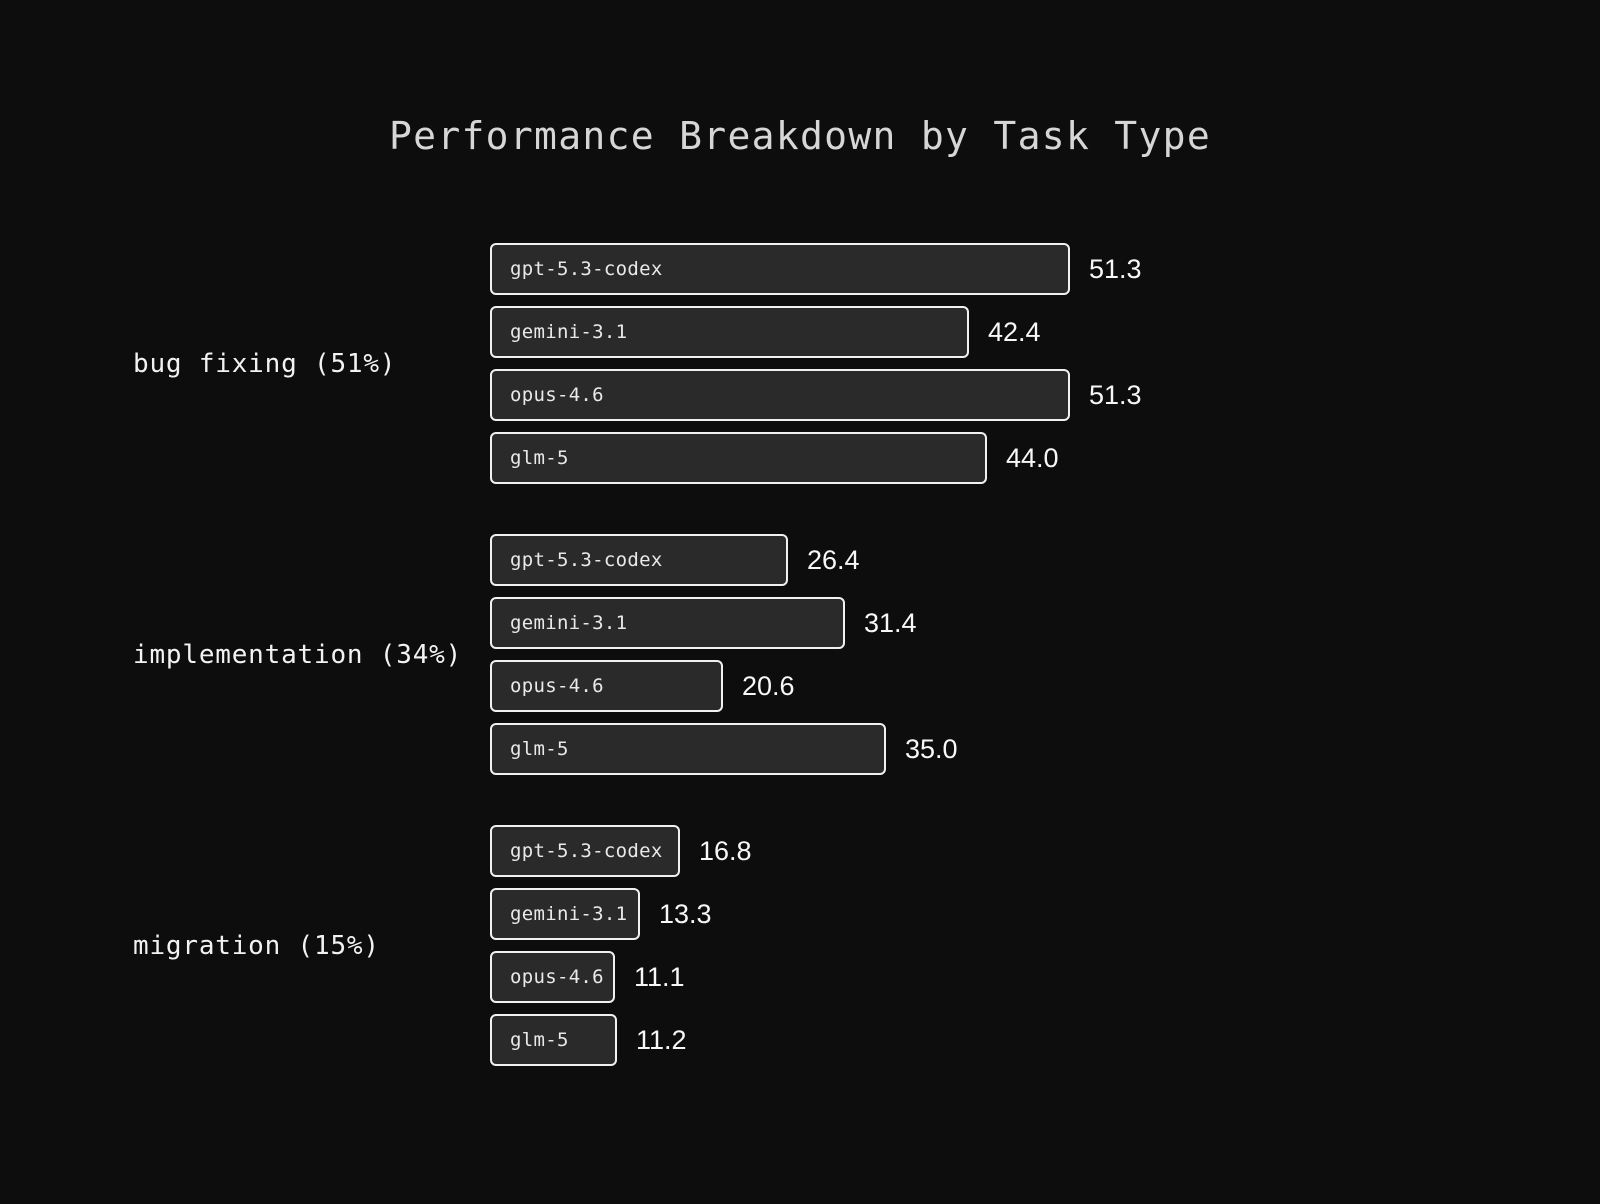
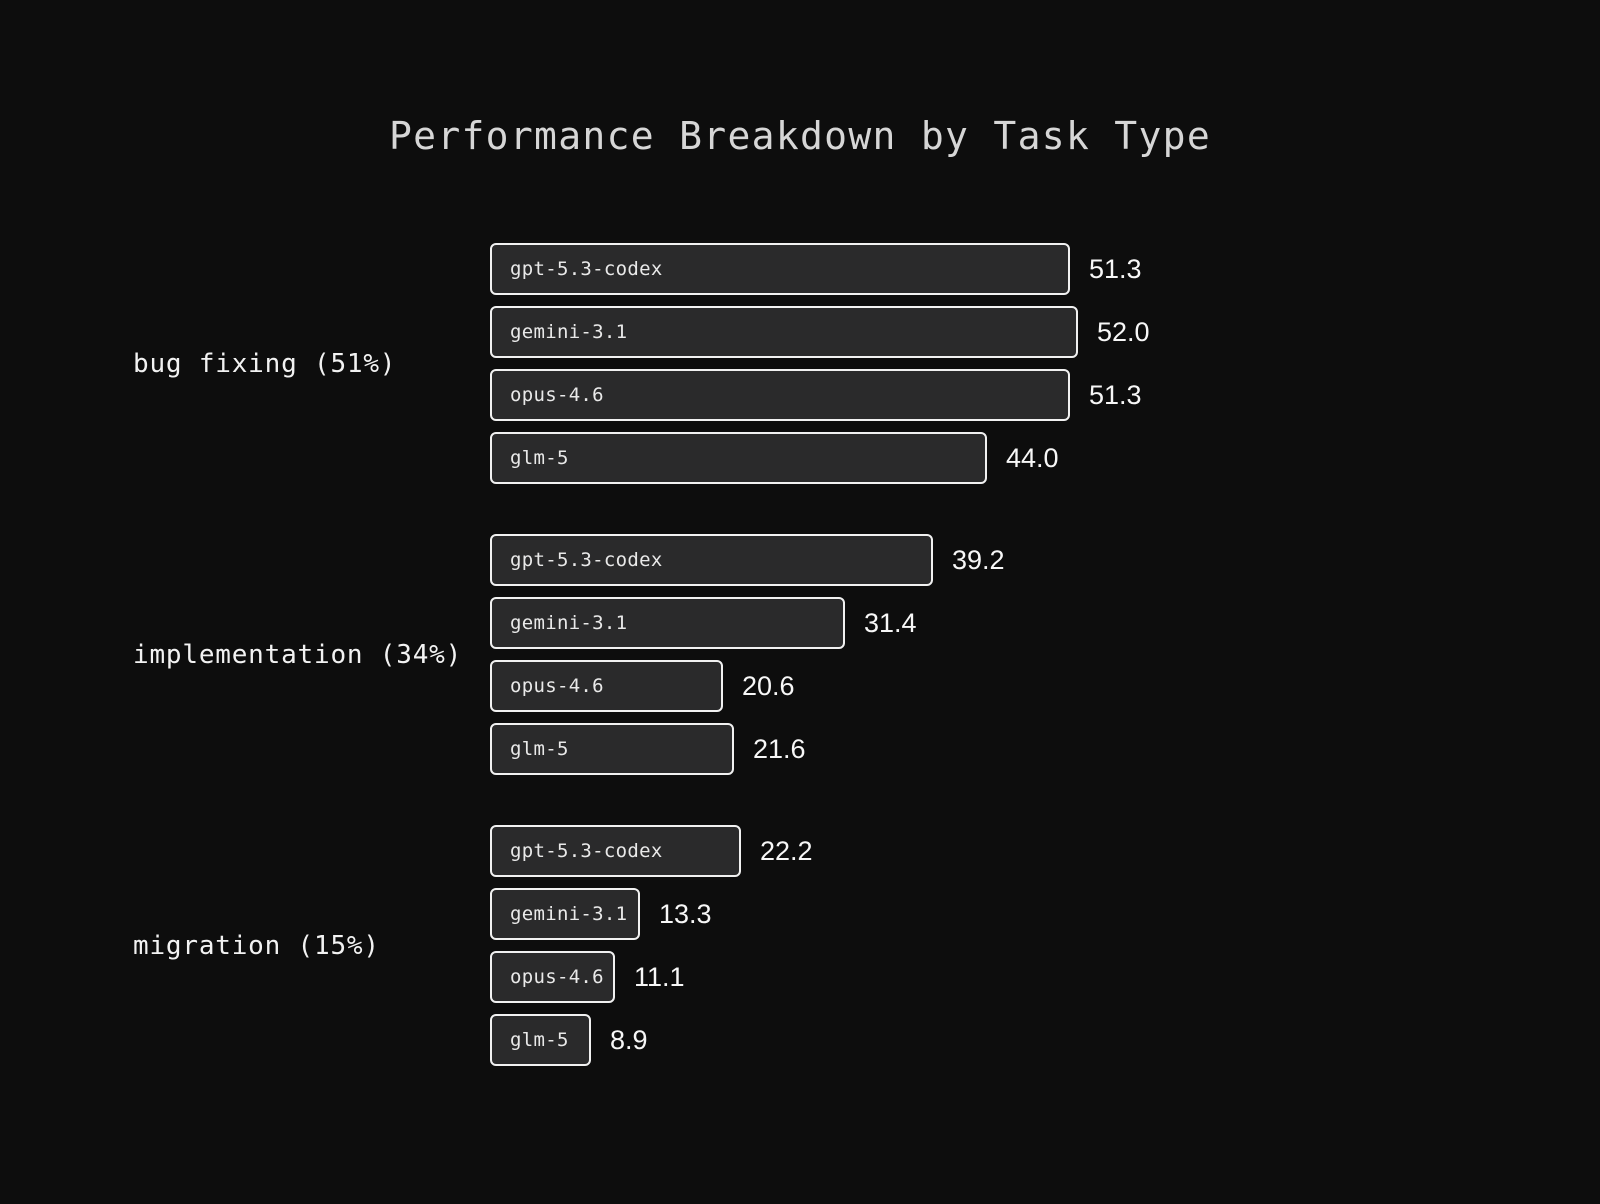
gemini-3.1/bug fixing (51%): 42.4 -> 52.0
gpt-5.3-codex/implementation (34%): 26.4 -> 39.2
glm-5/implementation (34%): 35.0 -> 21.6
gpt-5.3-codex/migration (15%): 16.8 -> 22.2
glm-5/migration (15%): 11.2 -> 8.9
